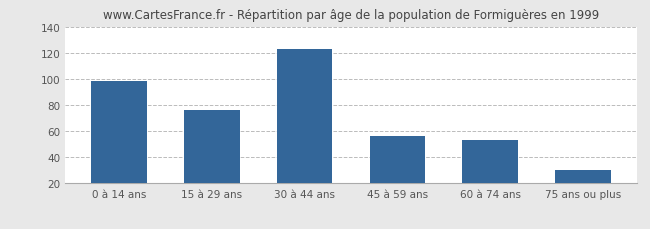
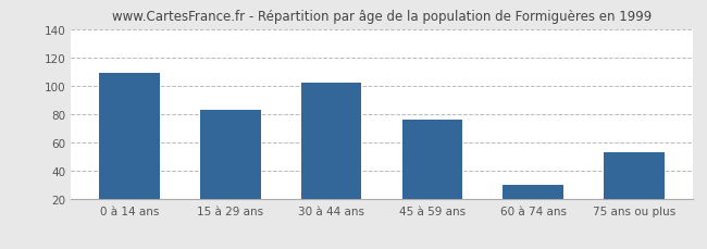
0 à 14 ans: 98 -> 109
15 à 29 ans: 76 -> 83
30 à 44 ans: 123 -> 102
45 à 59 ans: 56 -> 76
60 à 74 ans: 53 -> 30
75 ans ou plus: 30 -> 53
